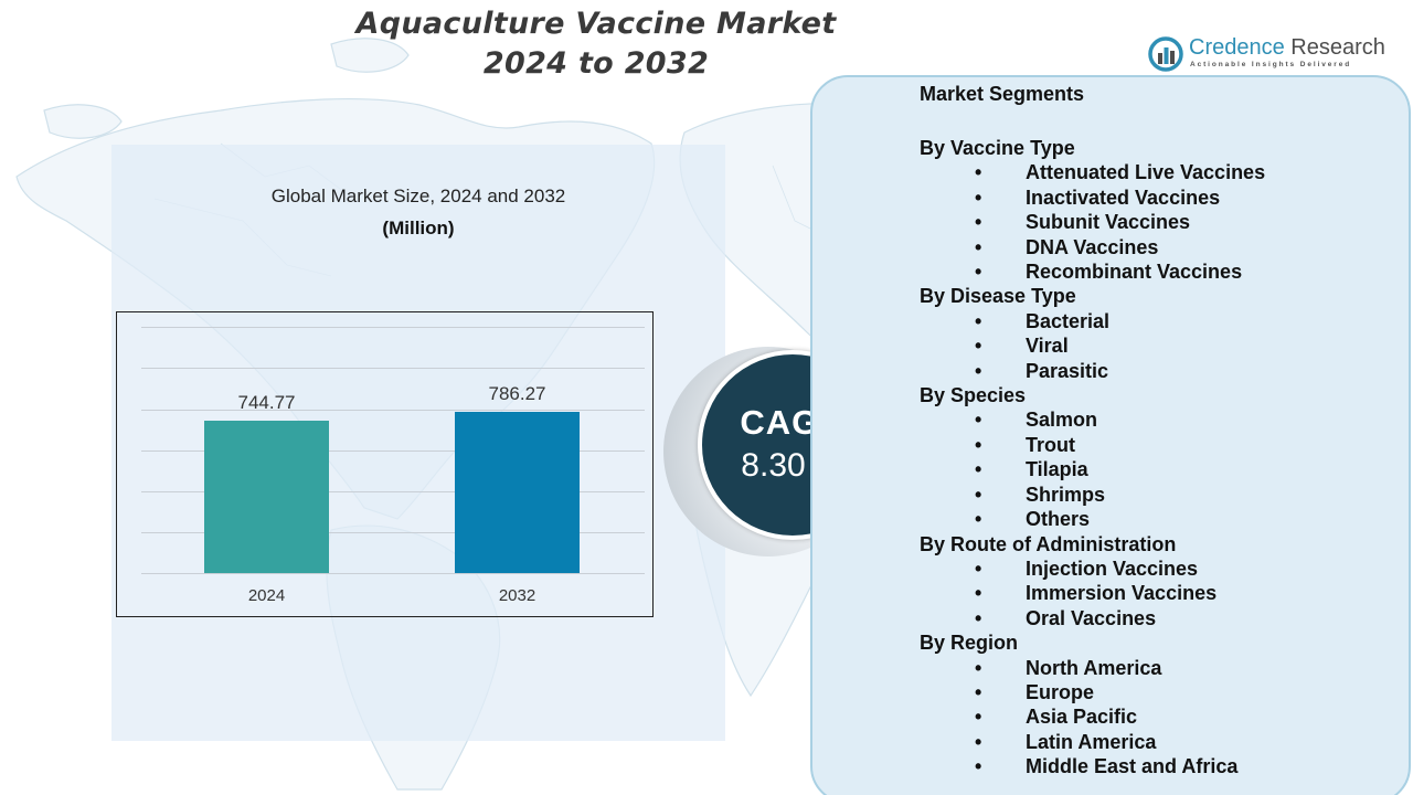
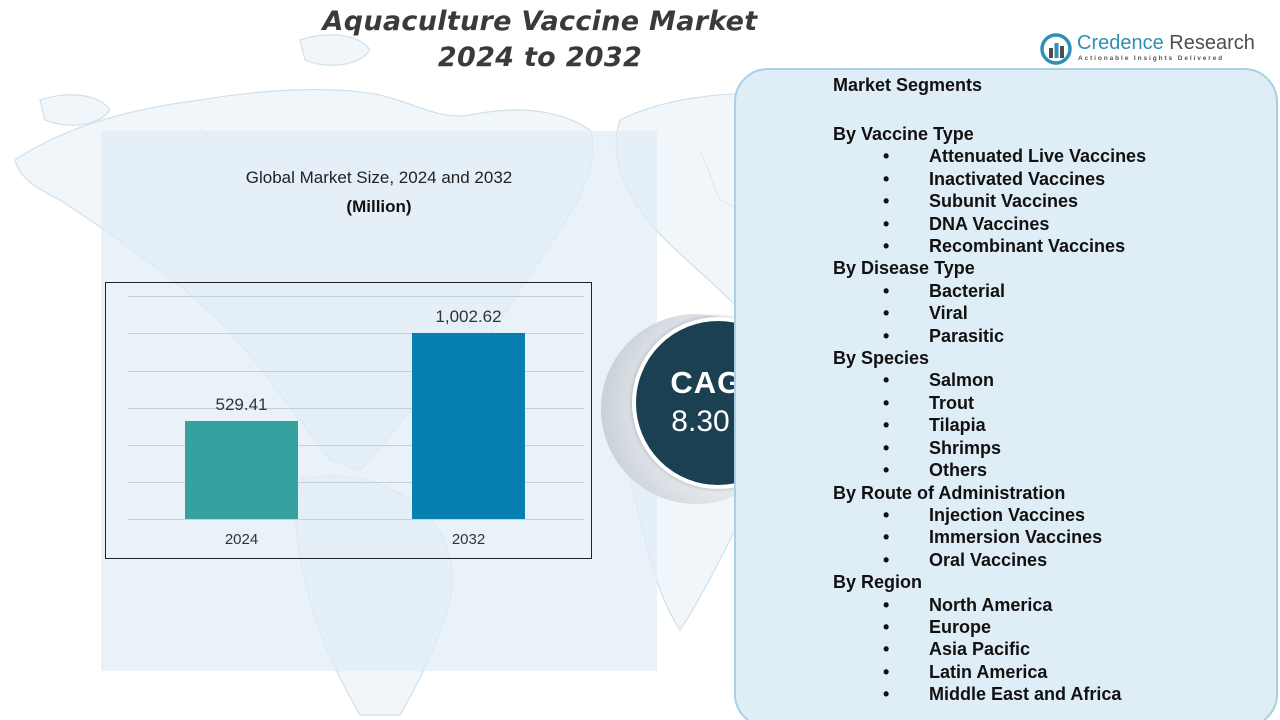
2024: 744.77 -> 529.41
2032: 786.27 -> 1,002.62
